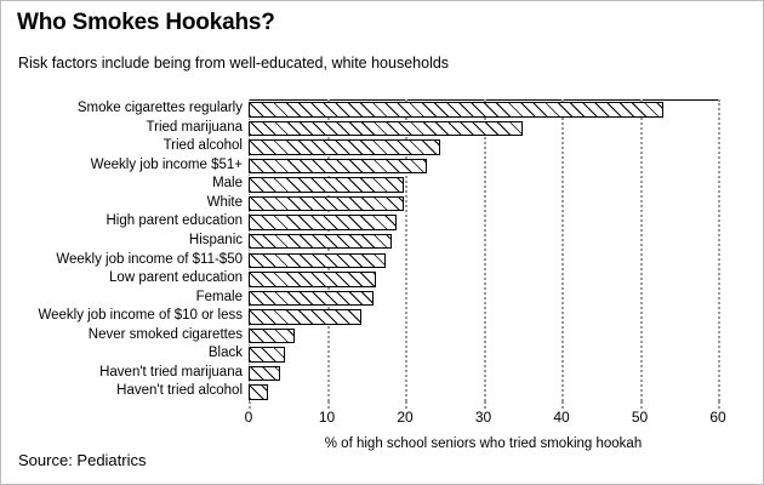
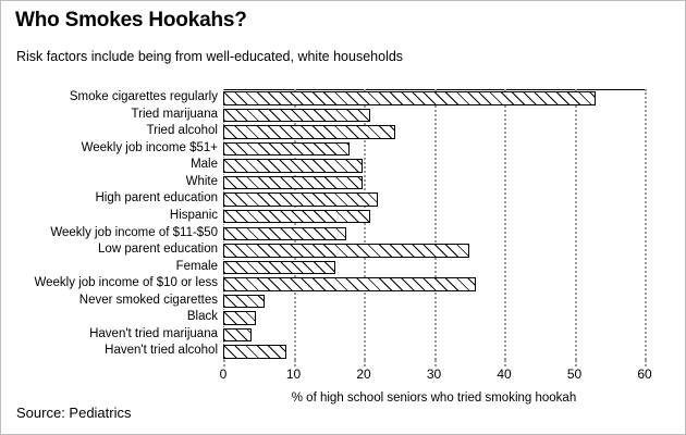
Tried marijuana: 35 -> 21
Weekly job income $51+: 23 -> 18
High parent education: 19 -> 22
Hispanic: 18 -> 21
Low parent education: 16 -> 35
Weekly job income of $10 or less: 14 -> 36
Haven't tried alcohol: 2 -> 9
